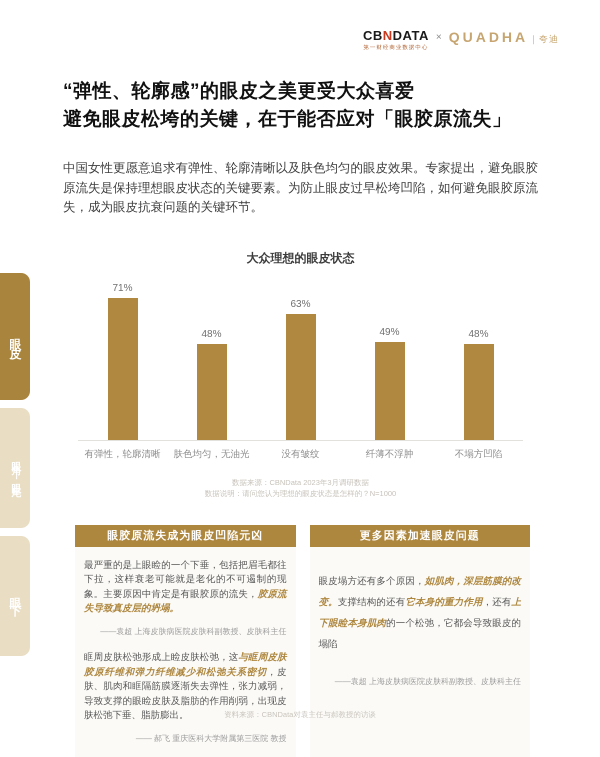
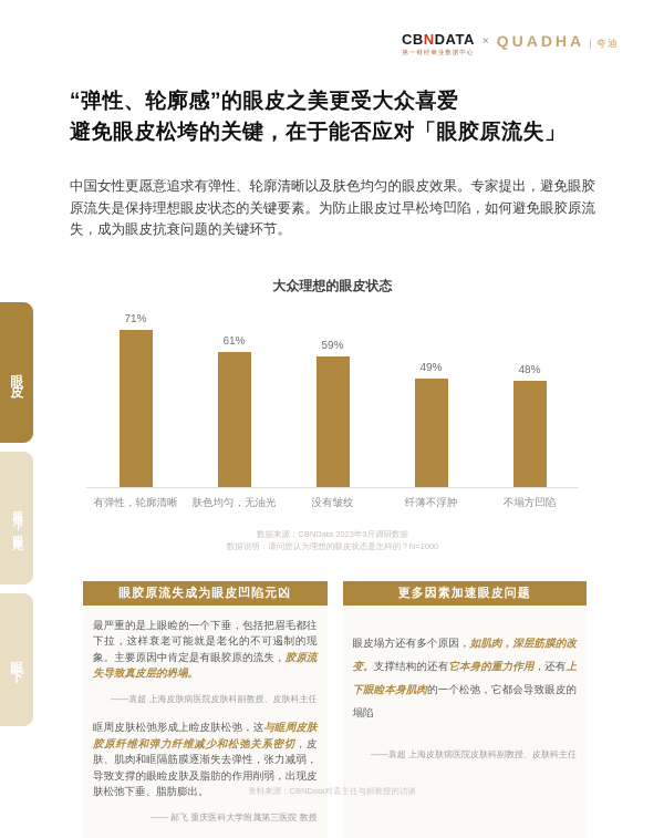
肤色均匀，无油光: 48% -> 61%
没有皱纹: 63% -> 59%
